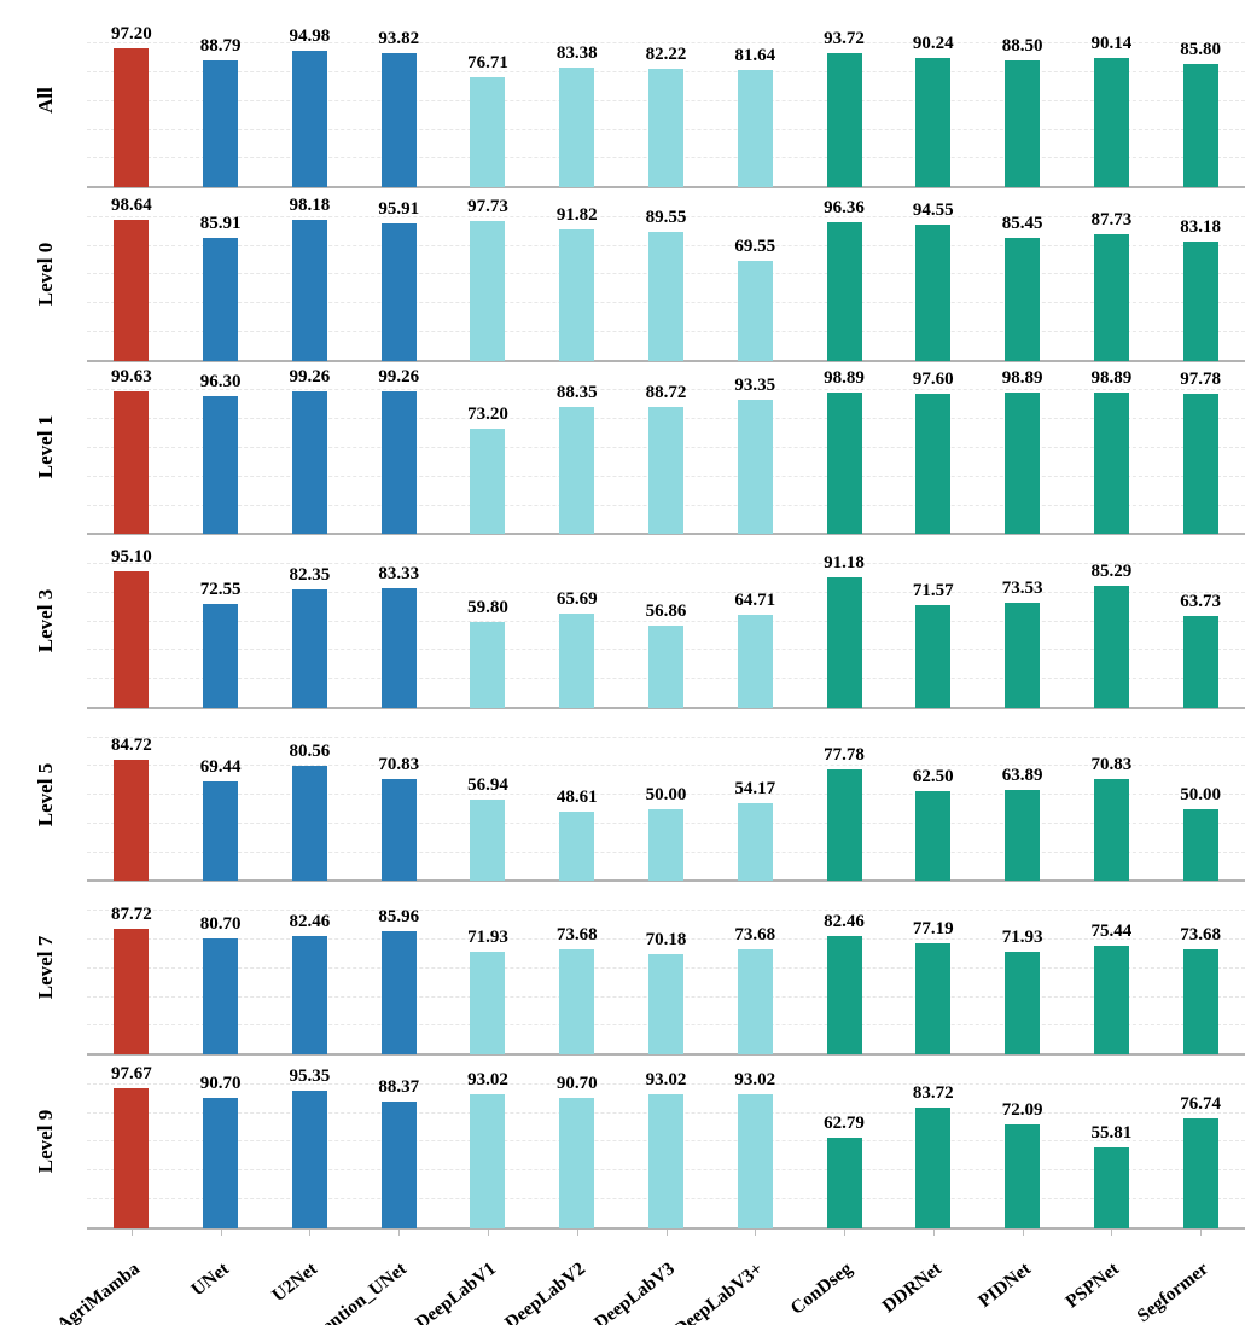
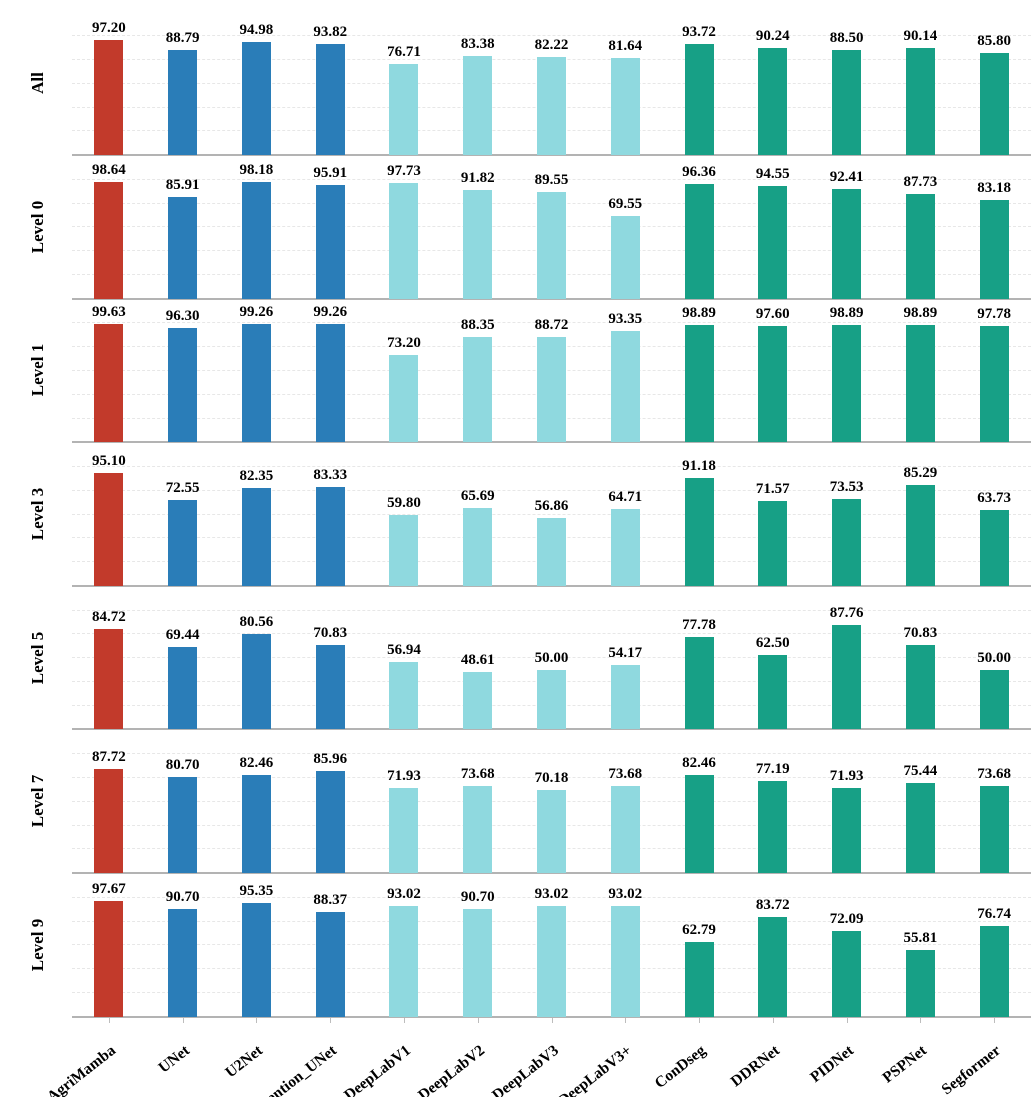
Level 0/PIDNet: 85.45 -> 92.41
Level 5/PIDNet: 63.89 -> 87.76
